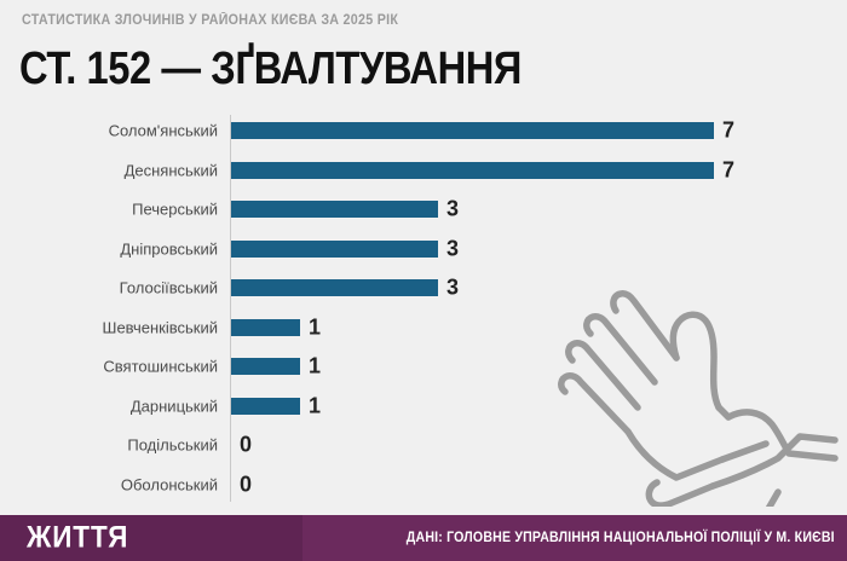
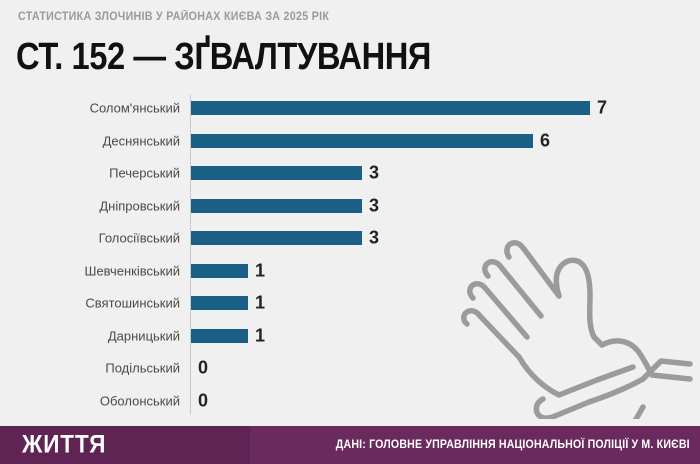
Деснянський: 7 -> 6
